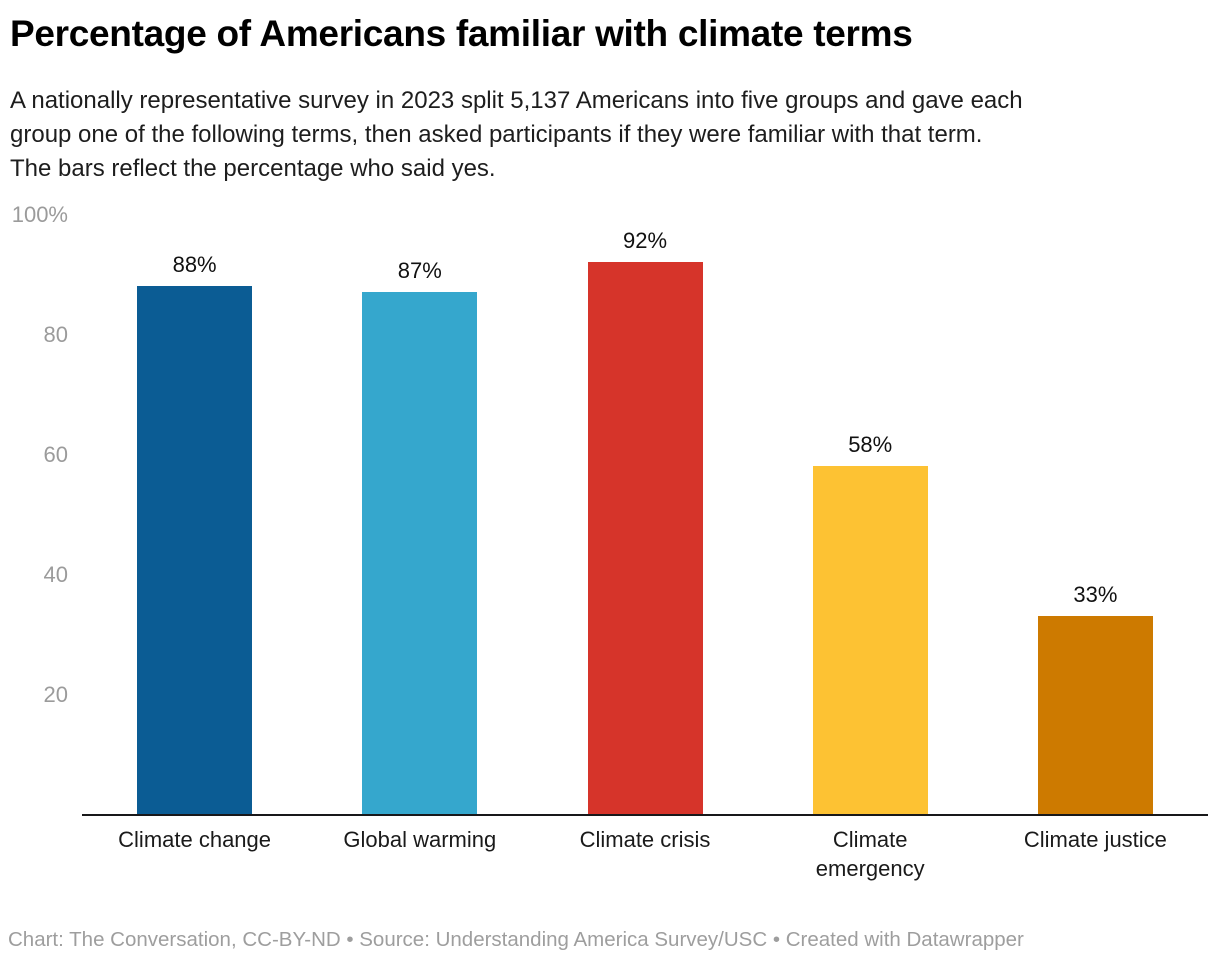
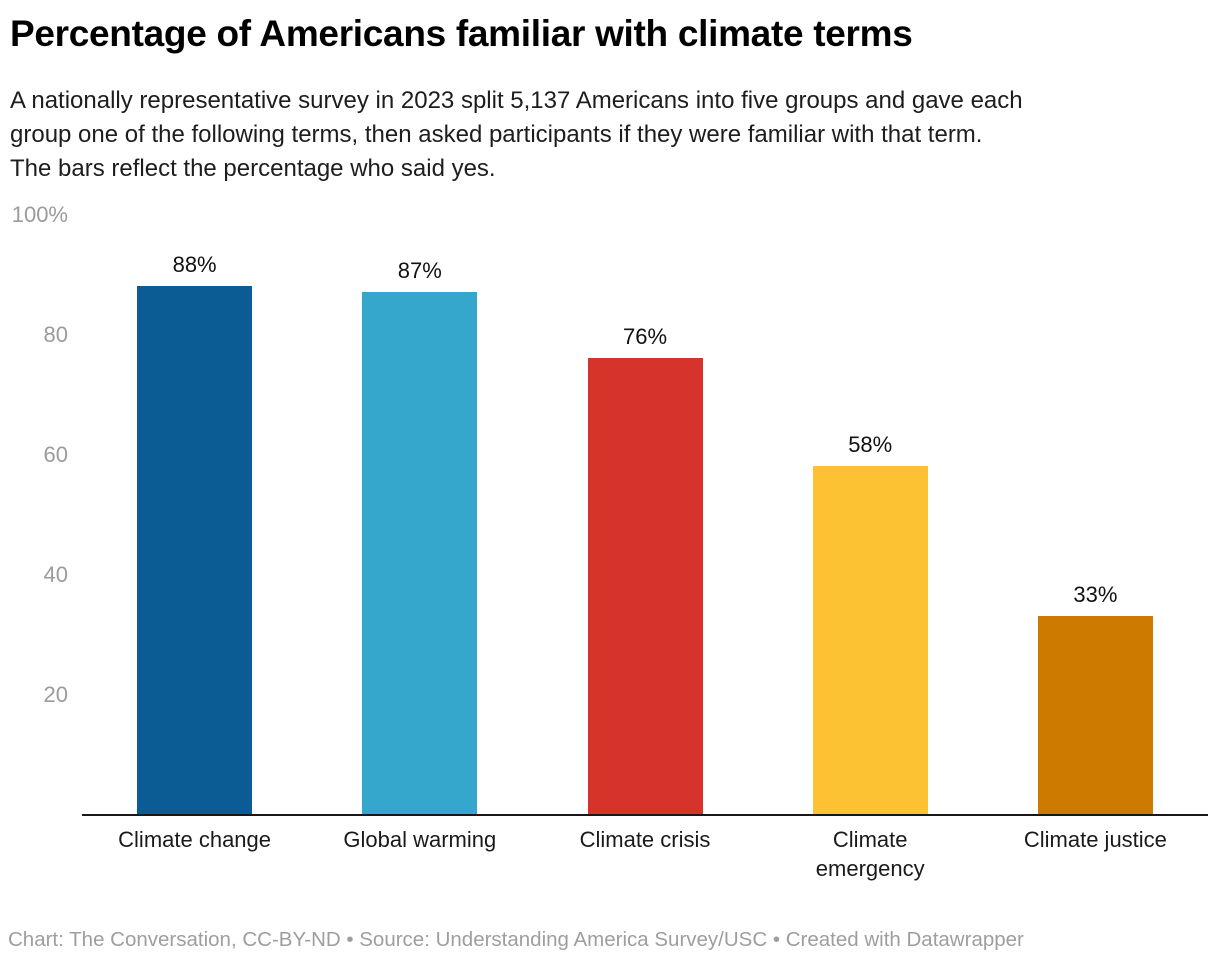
Climate crisis: 92% -> 76%
